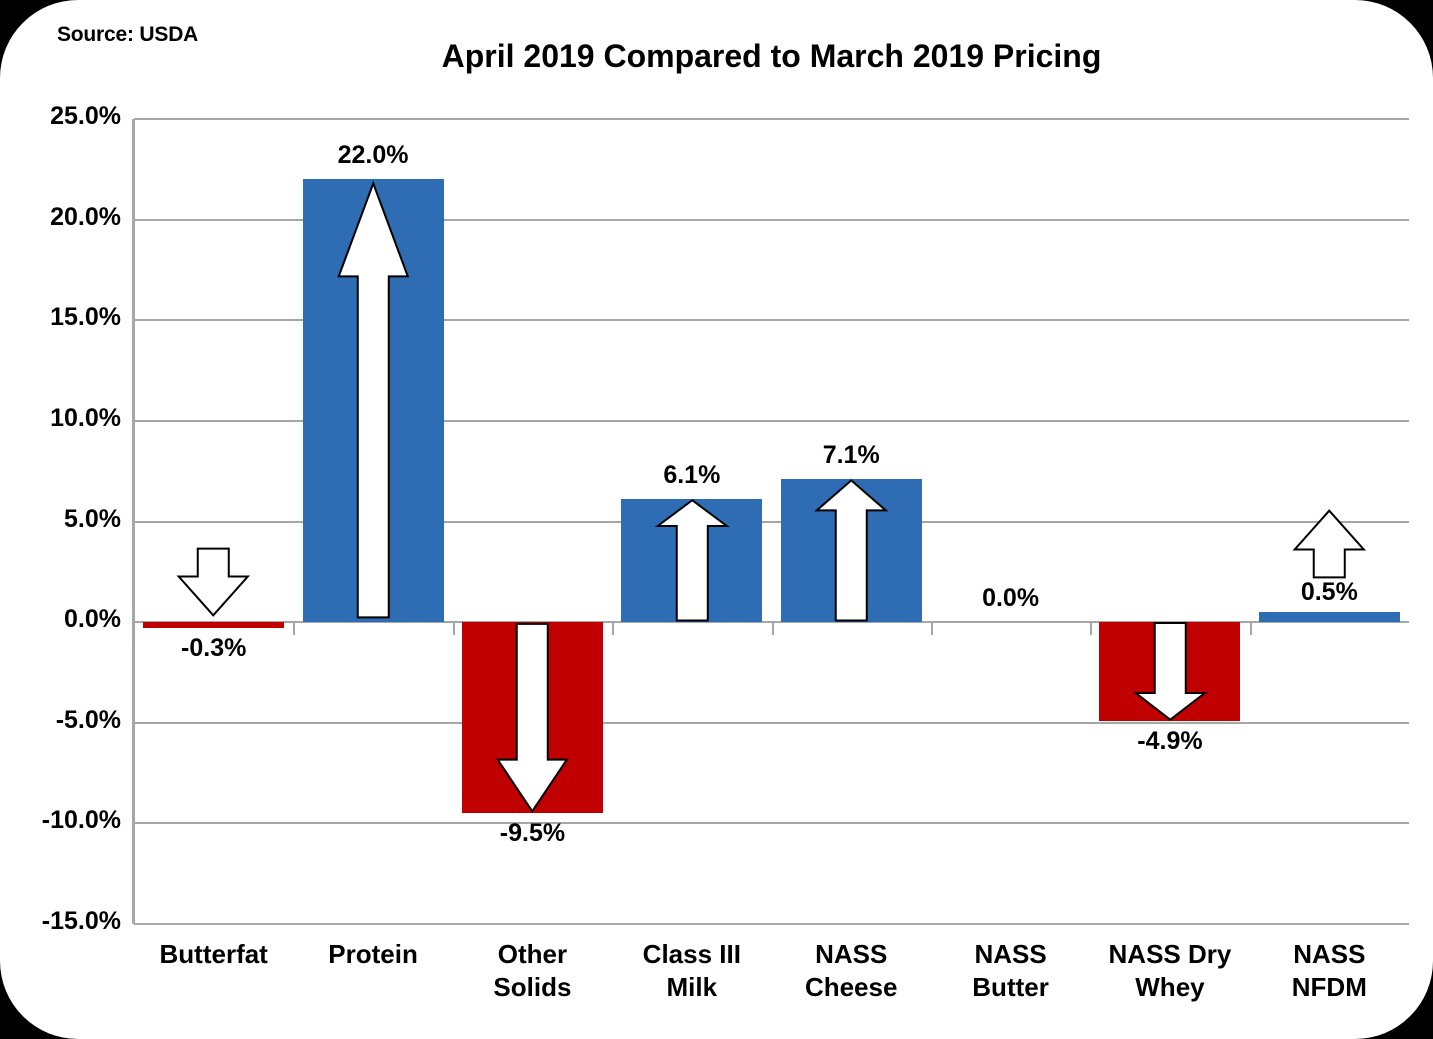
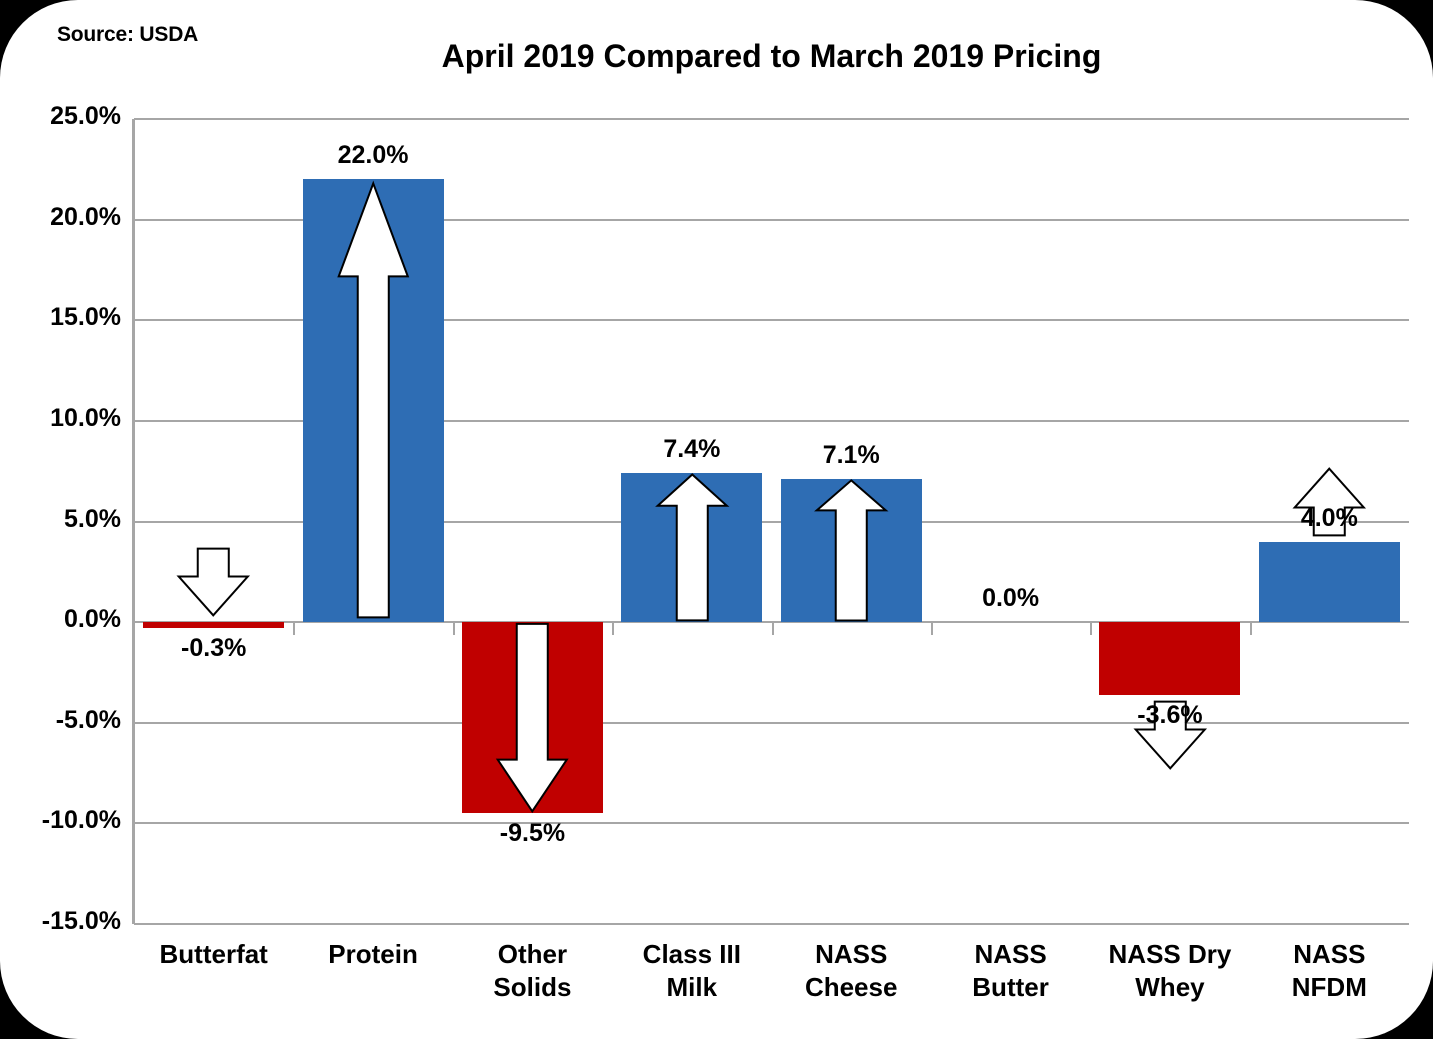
Class III Milk: 6.1% -> 7.4%
NASS Dry Whey: -4.9% -> -3.6%
NASS NFDM: 0.5% -> 4.0%
